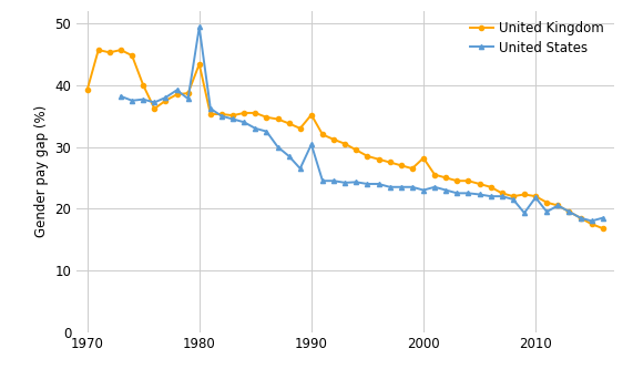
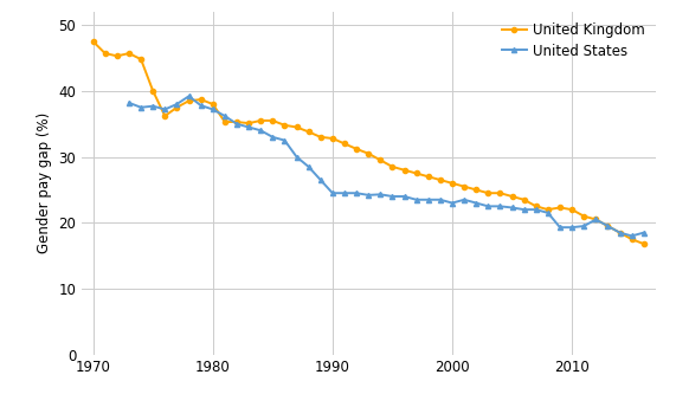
United Kingdom/1970: 39.2 -> 47.5
United Kingdom/1980: 43.4 -> 38.0
United States/1980: 49.4 -> 37.2
United Kingdom/1990: 35.2 -> 32.8
United States/1990: 30.4 -> 24.5
United Kingdom/2000: 28.2 -> 26.0
United States/2010: 21.8 -> 19.3
